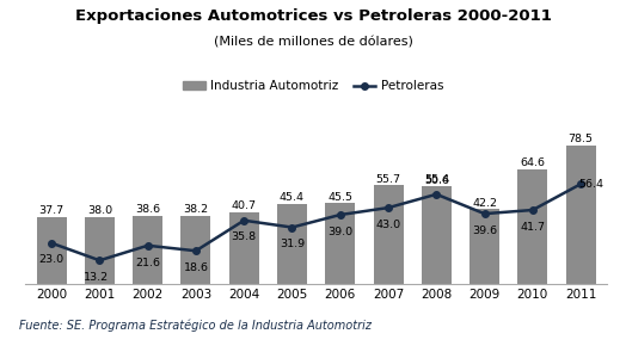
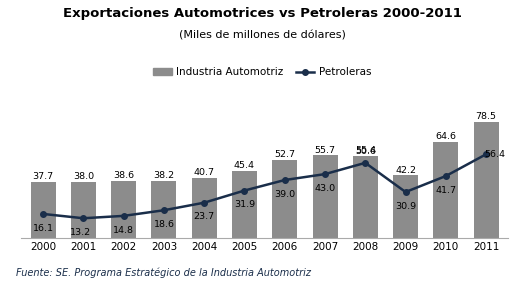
Petroleras/2000: 23.0 -> 16.1
Petroleras/2002: 21.6 -> 14.8
Petroleras/2004: 35.8 -> 23.7
Industria Automotriz/2006: 45.5 -> 52.7
Petroleras/2009: 39.6 -> 30.9
